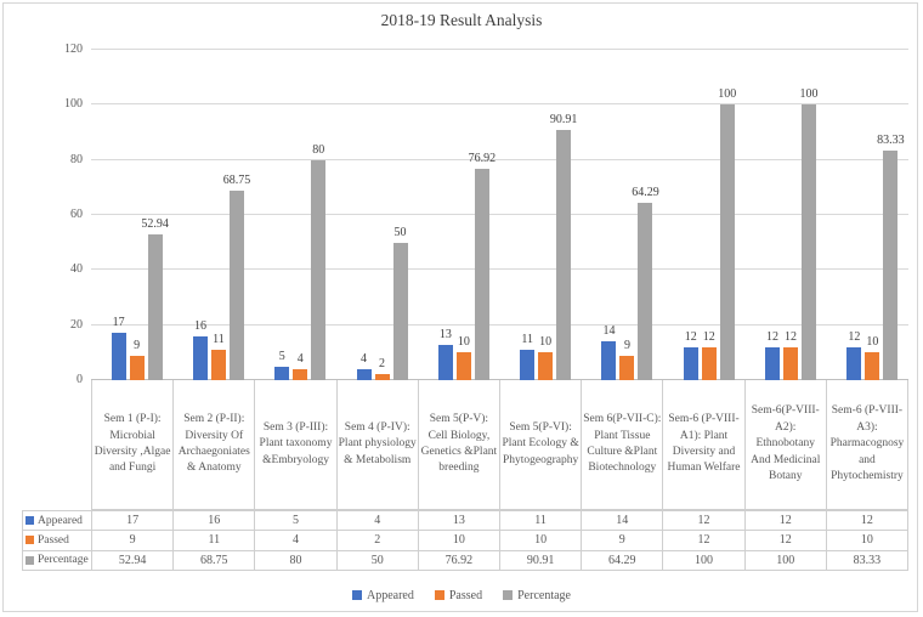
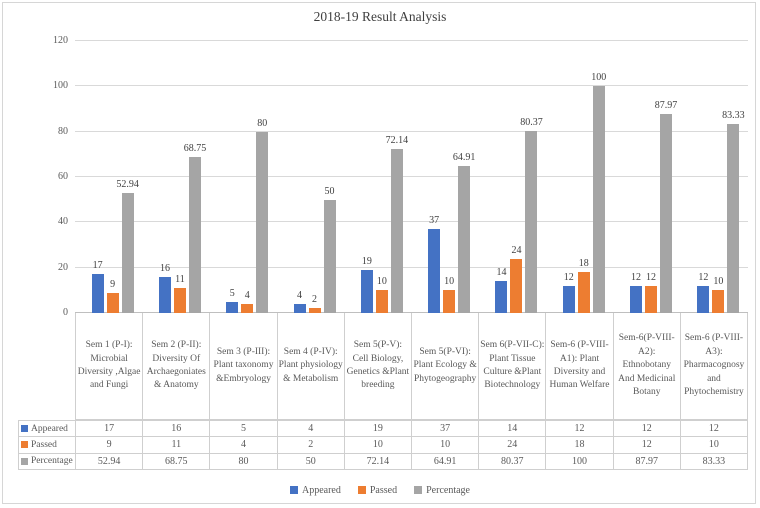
Appeared/Sem 5(P-V): Cell Biology, Genetics &Plant breeding: 13 -> 19
Percentage/Sem 5(P-V): Cell Biology, Genetics &Plant breeding: 76.92 -> 72.14
Appeared/Sem 5(P-VI): Plant Ecology & Phytogeography: 11 -> 37
Percentage/Sem 5(P-VI): Plant Ecology & Phytogeography: 90.91 -> 64.91
Passed/Sem 6(P-VII-C): Plant Tissue Culture &Plant Biotechnology: 9 -> 24
Percentage/Sem 6(P-VII-C): Plant Tissue Culture &Plant Biotechnology: 64.29 -> 80.37
Passed/Sem-6 (P-VIII-A1): Plant Diversity and Human Welfare: 12 -> 18
Percentage/Sem-6(P-VIII-A2): Ethnobotany And Medicinal Botany: 100 -> 87.97
